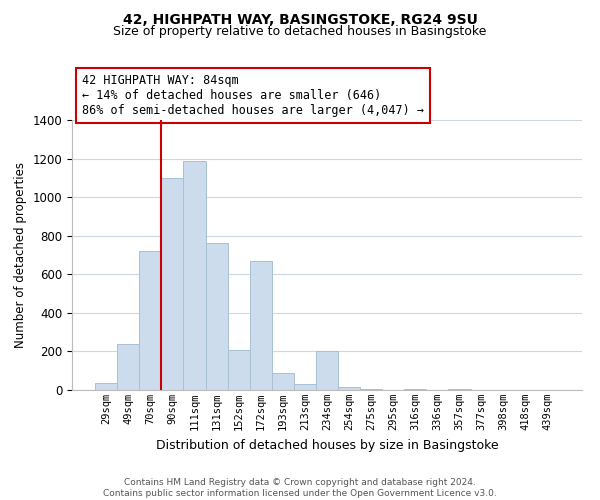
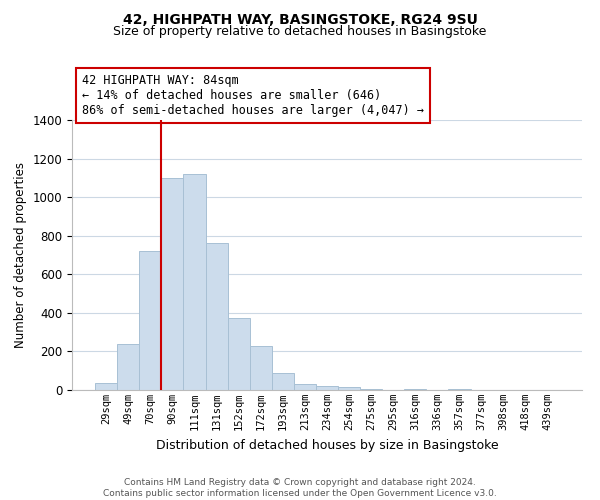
111sqm: 1190 -> 1120
152sqm: 210 -> 380
172sqm: 670 -> 230
234sqm: 200 -> 20
